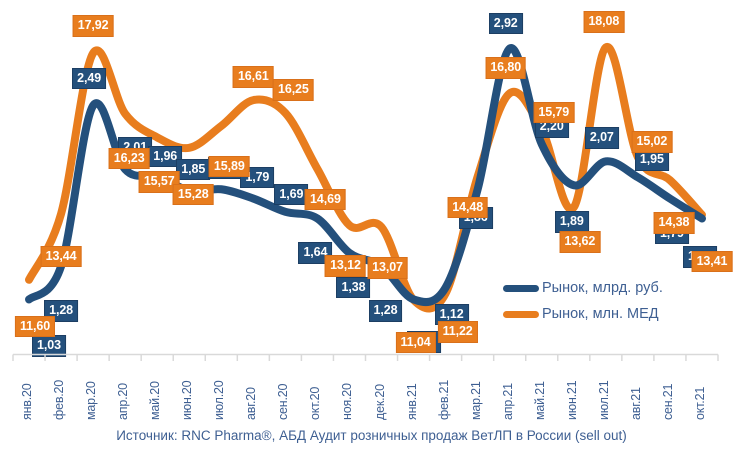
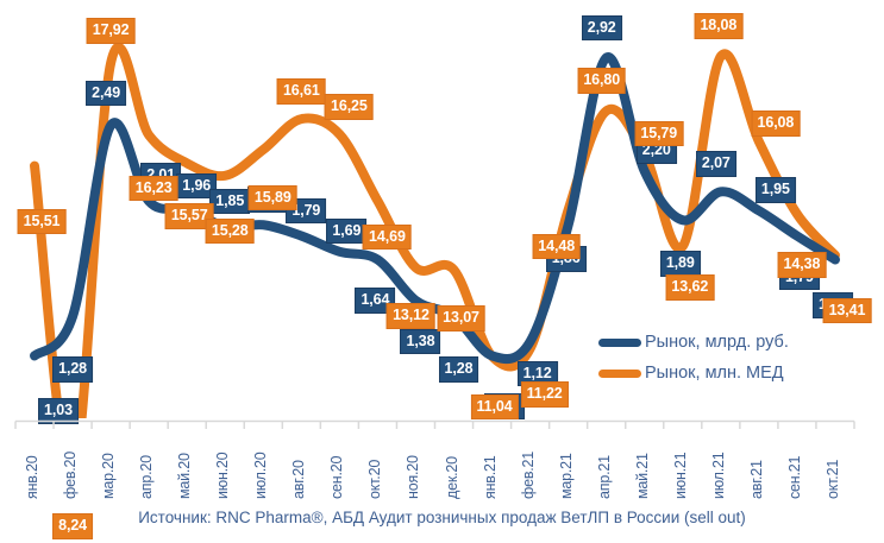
Рынок, млн. МЕД/янв.20: 11,60 -> 15,51
Рынок, млн. МЕД/фев.20: 13,44 -> 8,24
Рынок, млн. МЕД/авг.21: 15,02 -> 16,08
